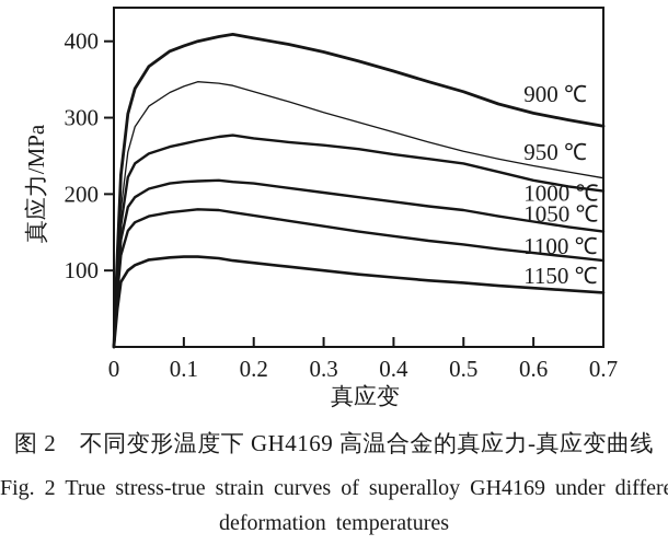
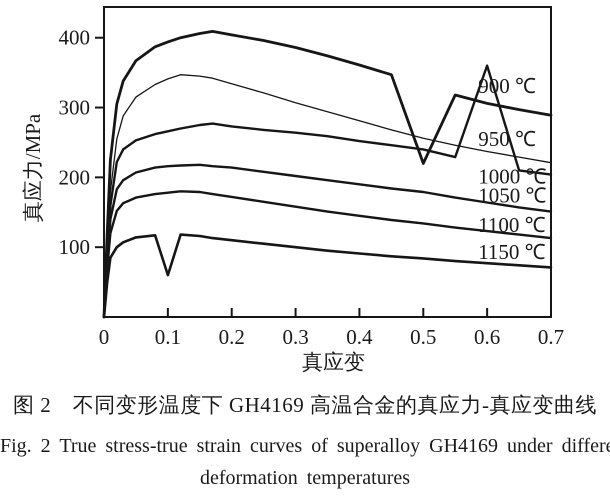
1150 ℃/0.1: 120 -> 60
900 ℃/0.5: 330 -> 220
1000 ℃/0.6: 220 -> 360
